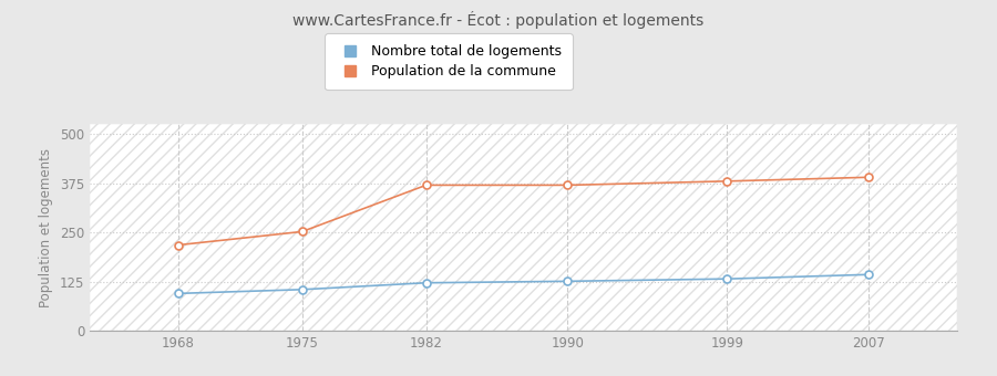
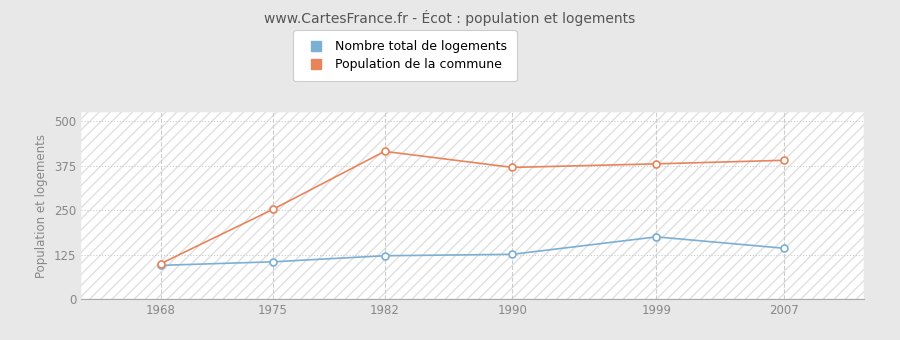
Population de la commune/1968: 218 -> 100
Population de la commune/1982: 370 -> 415
Nombre total de logements/1999: 132 -> 175
